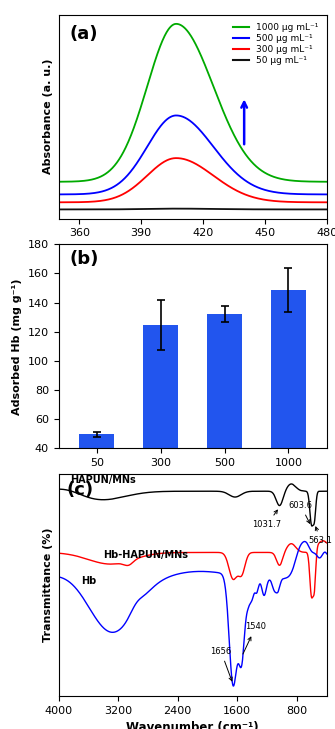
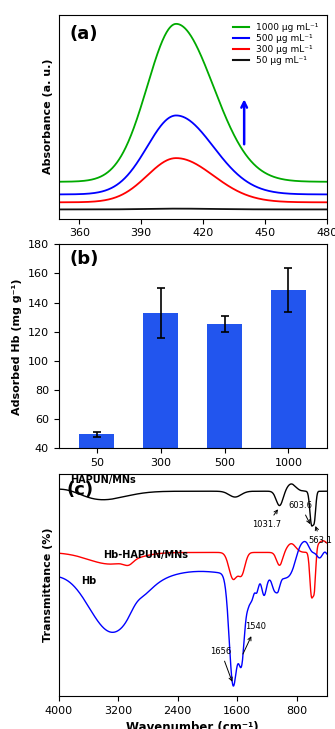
300: 124 -> 133
500: 132 -> 125
